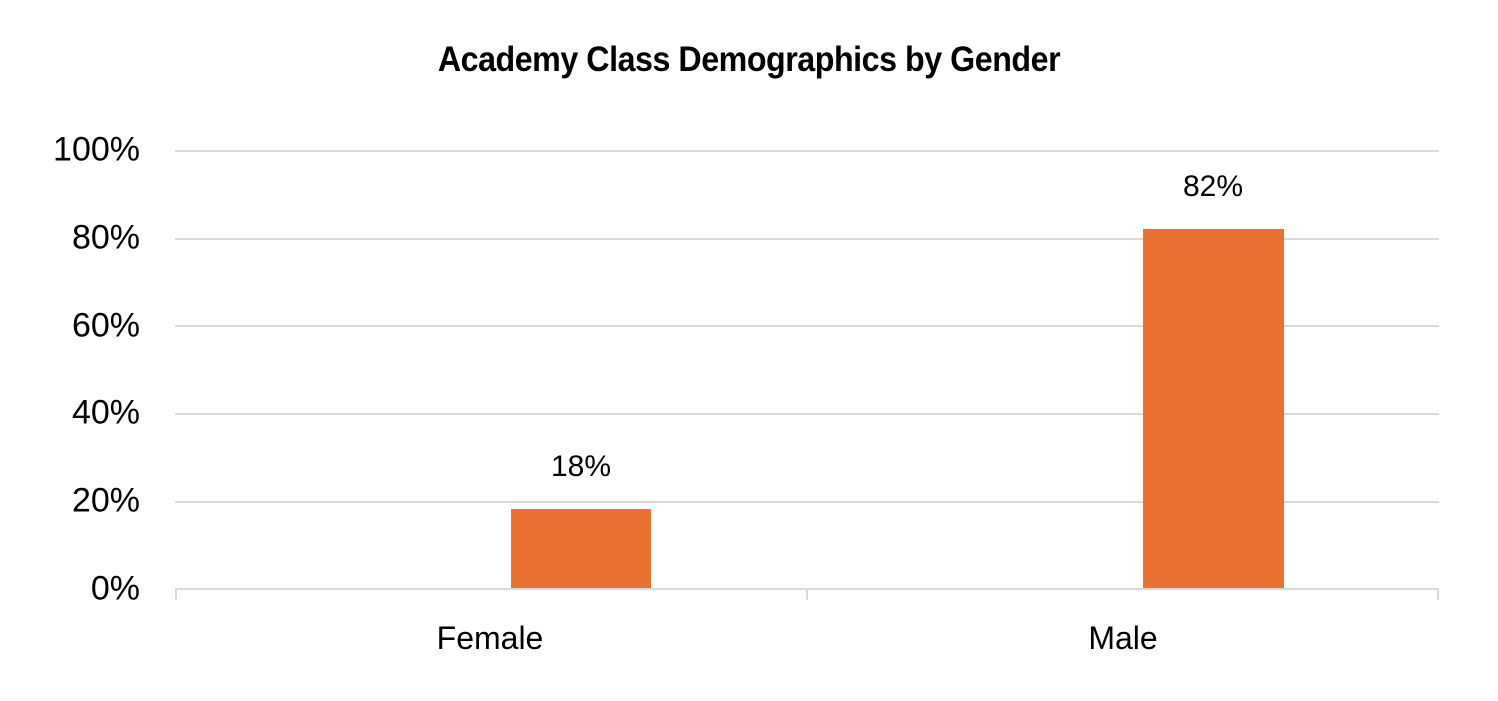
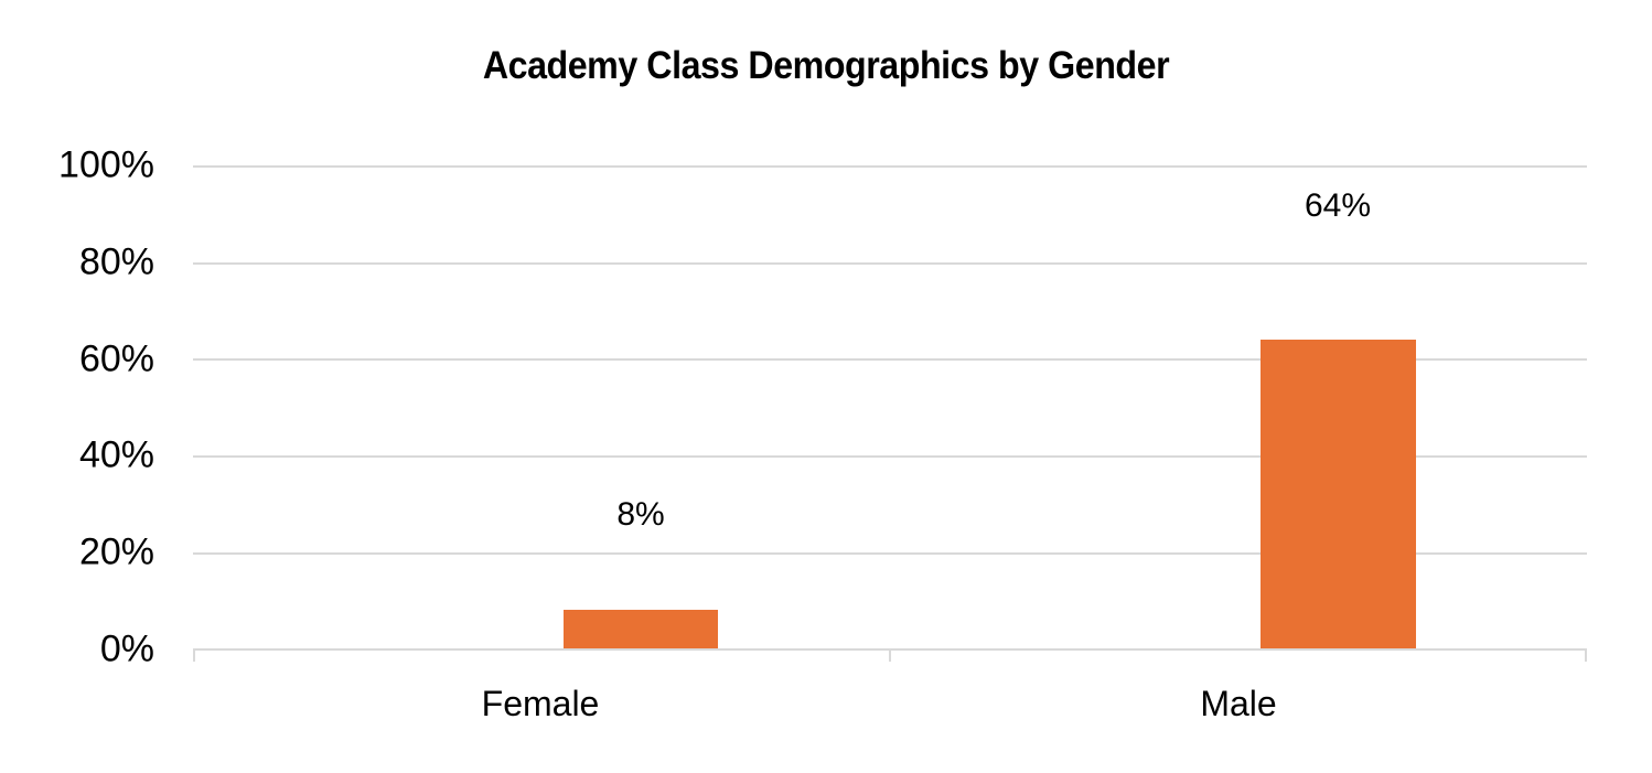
Female: 18% -> 8%
Male: 82% -> 64%
